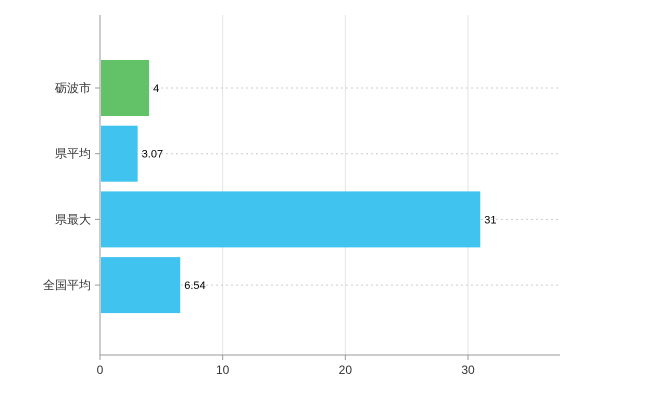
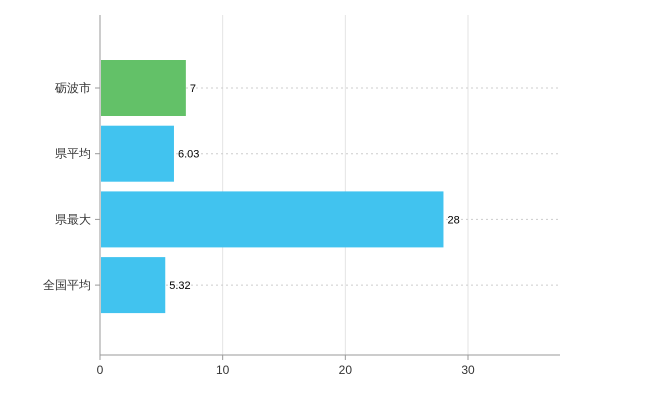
砺波市: 4 -> 7
県平均: 3.07 -> 6.03
県最大: 31 -> 28
全国平均: 6.54 -> 5.32
